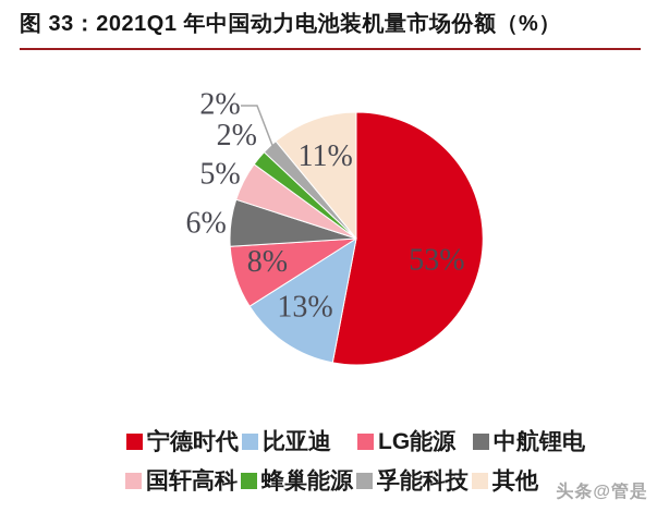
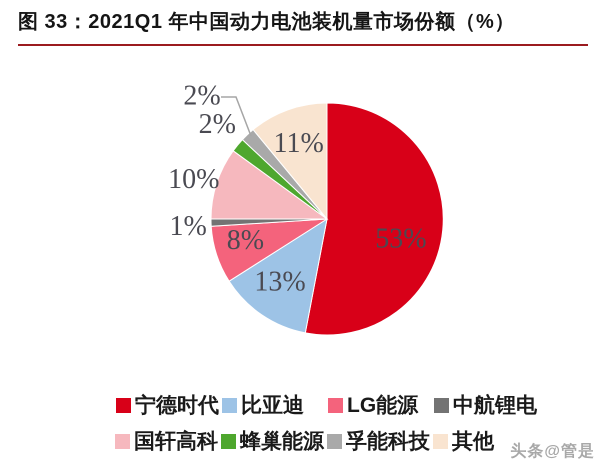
中航锂电: 6% -> 1%
国轩高科: 5% -> 10%
